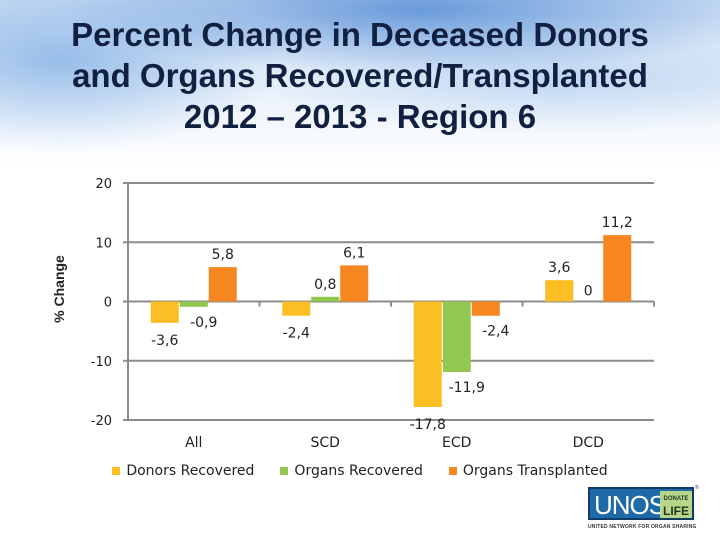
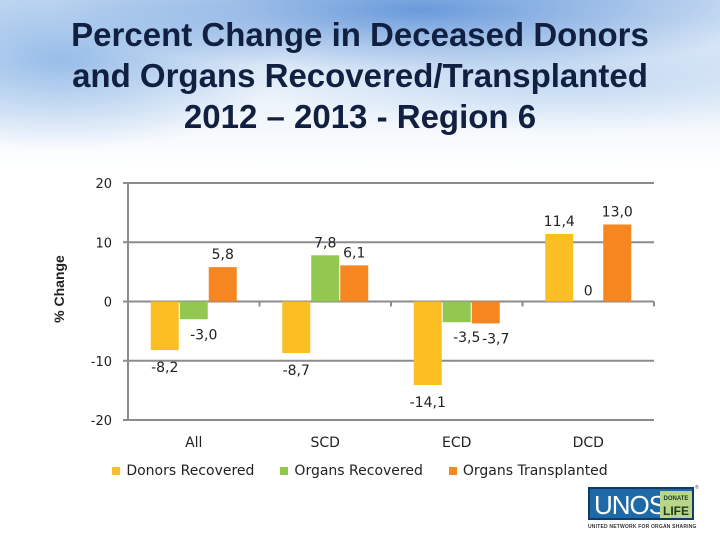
Donors Recovered/All: -3,6 -> -8,2
Organs Recovered/All: -0,9 -> -3,0
Donors Recovered/SCD: -2,4 -> -8,7
Organs Recovered/SCD: 0,8 -> 7,8
Donors Recovered/ECD: -17,8 -> -14,1
Organs Recovered/ECD: -11,9 -> -3,5
Organs Transplanted/ECD: -2,4 -> -3,7
Donors Recovered/DCD: 3,6 -> 11,4
Organs Transplanted/DCD: 11,2 -> 13,0
